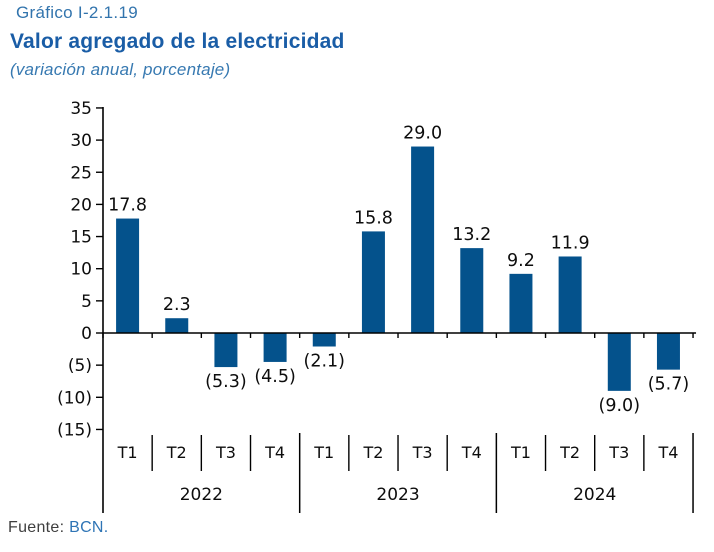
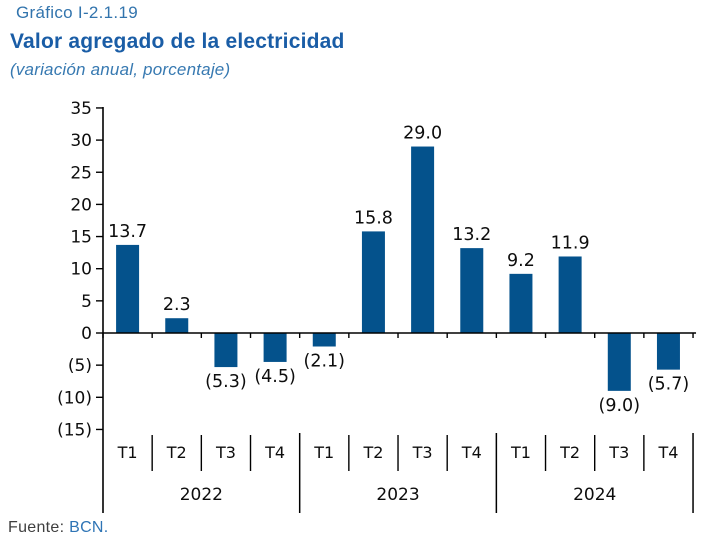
2022 T1: 17.8 -> 13.7
